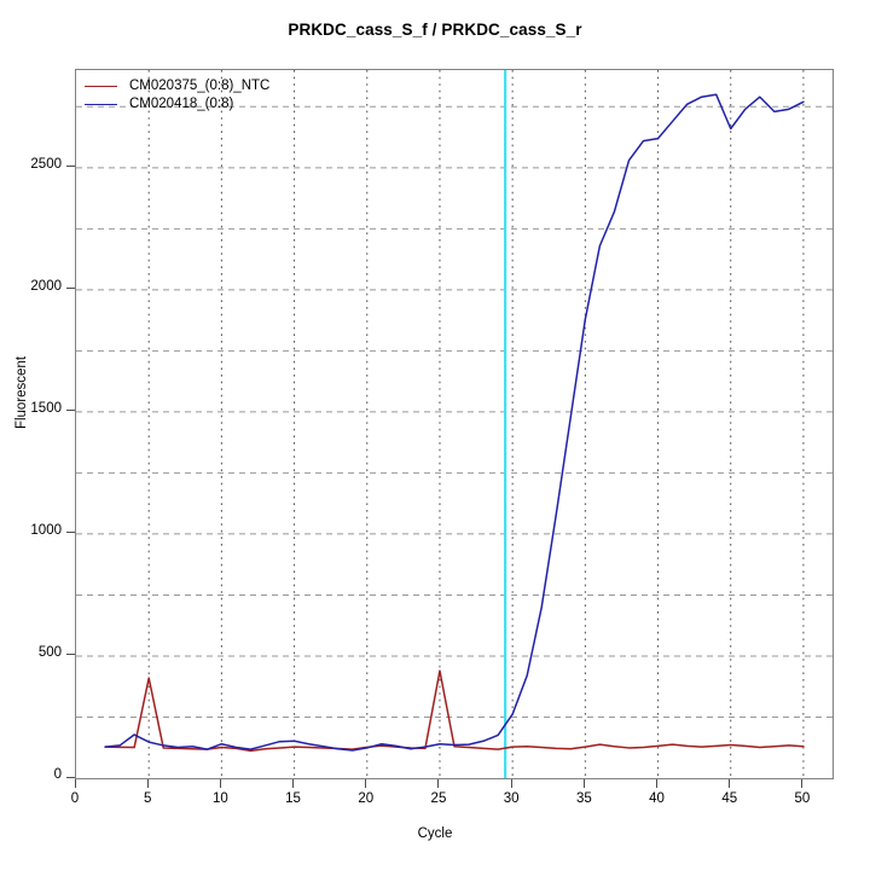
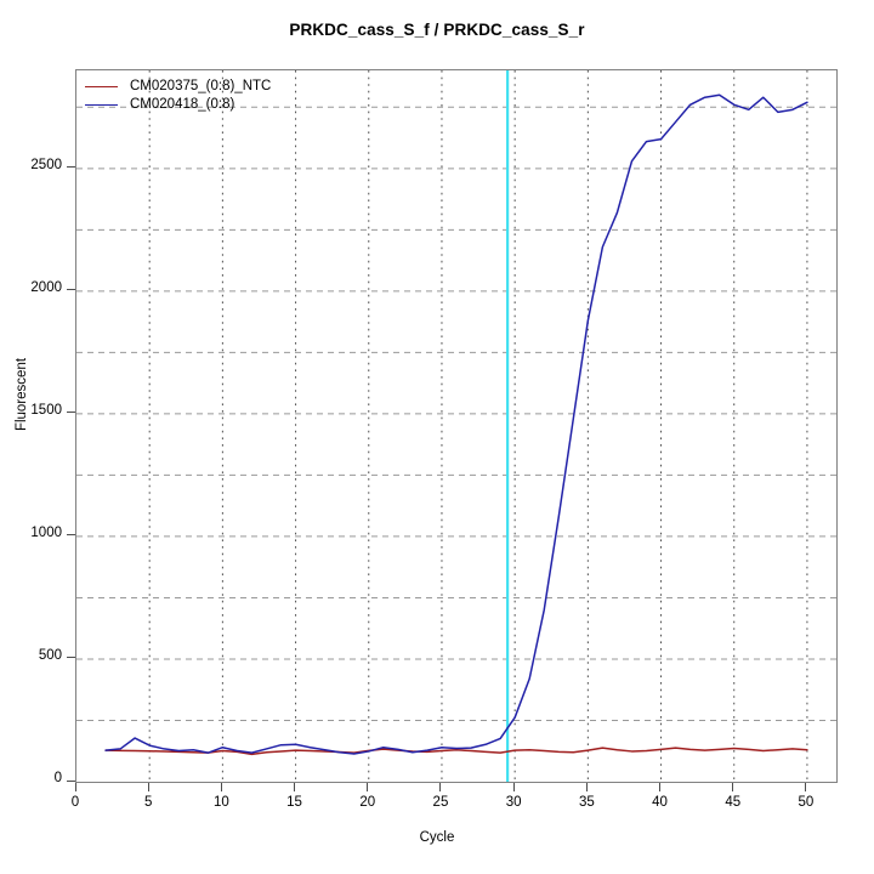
CM020375_(0:8)_NTC/5: 410 -> 120
CM020375_(0:8)_NTC/25: 440 -> 130
CM020418_(0:8)/45: 2660 -> 2760
